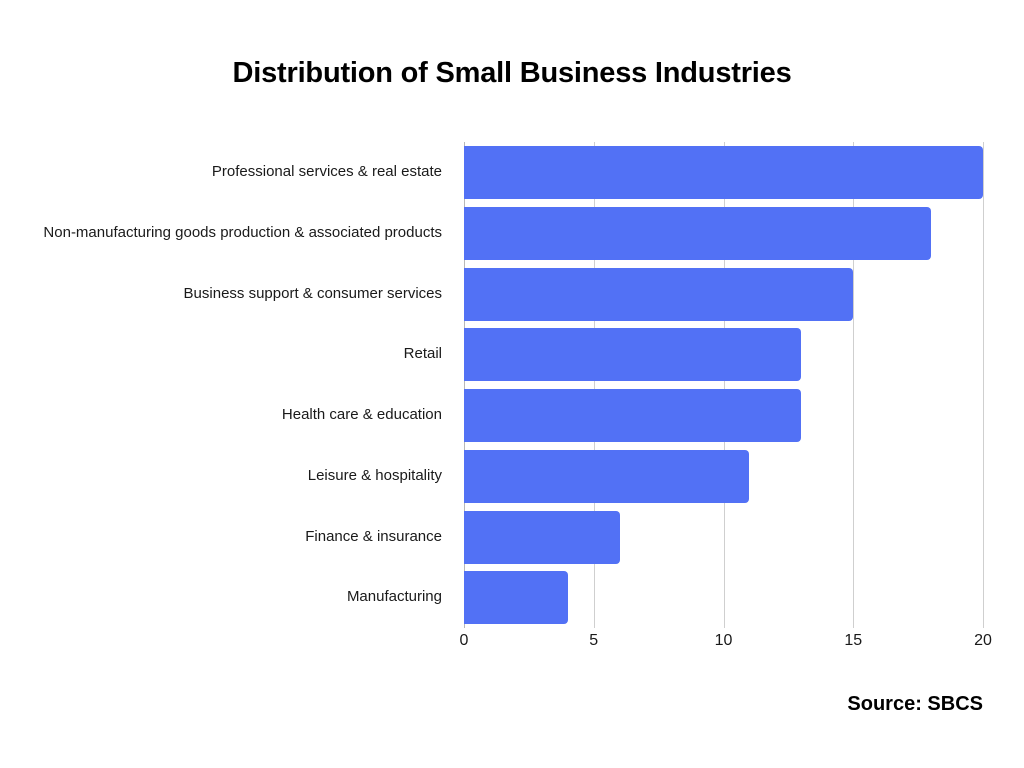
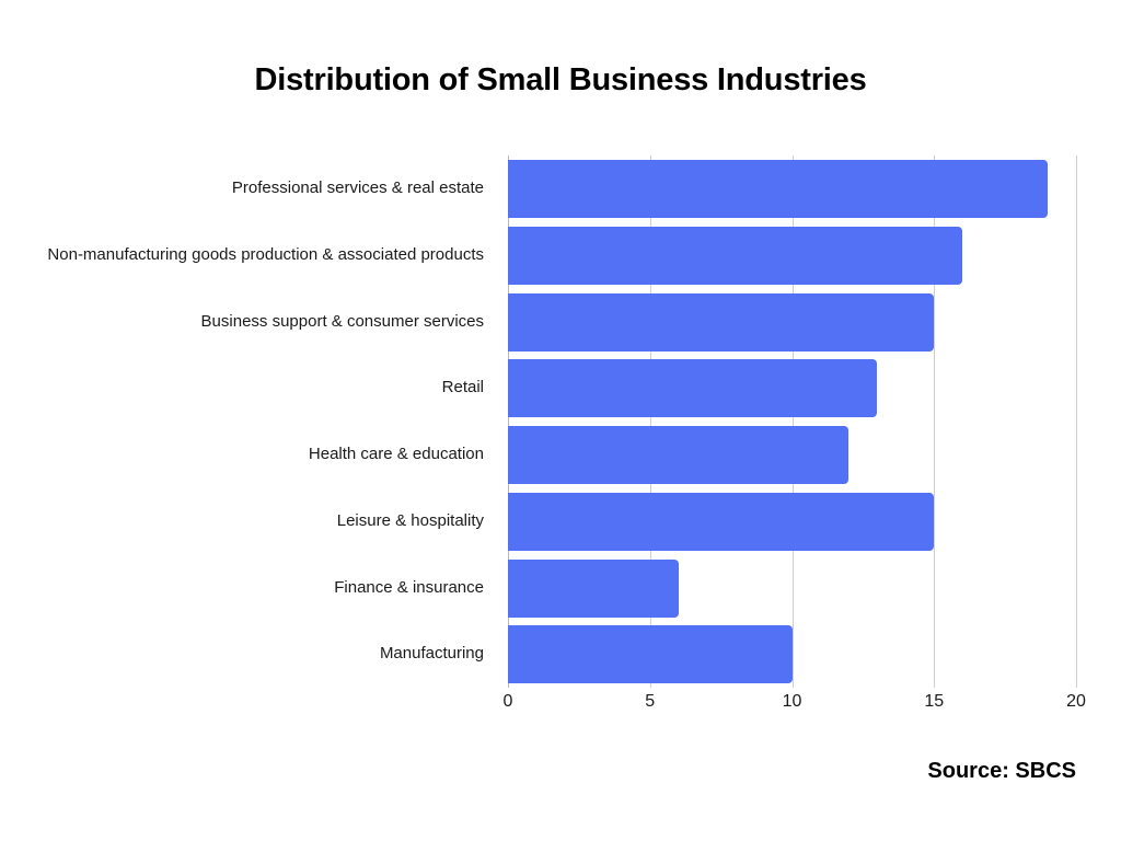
Professional services & real estate: 20 -> 19
Non-manufacturing goods production & associated products: 18 -> 16
Health care & education: 13 -> 12
Leisure & hospitality: 11 -> 15
Manufacturing: 4 -> 10
